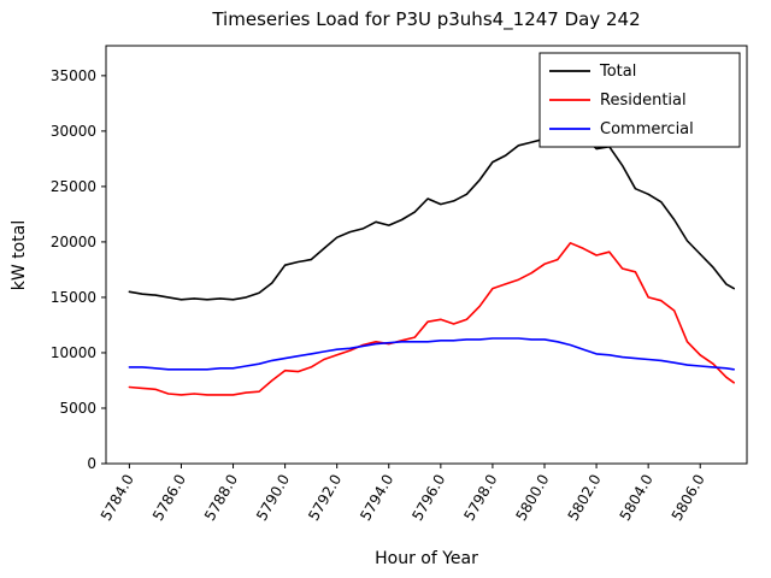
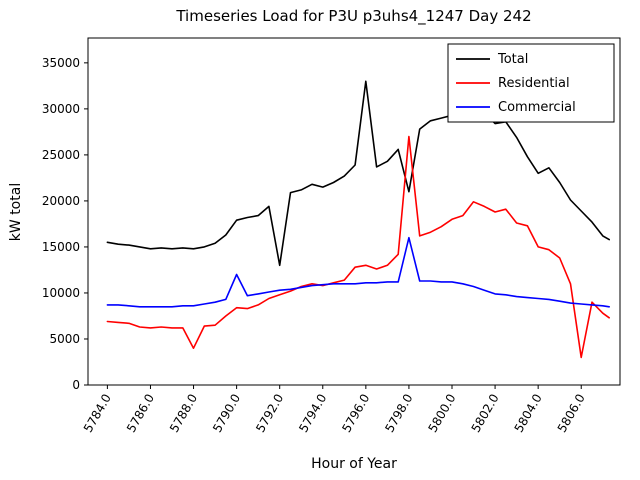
Residential/5788.0: 6000 -> 4000
Commercial/5790.0: 10000 -> 12000
Total/5792.0: 20000 -> 13000
Total/5796.0: 23000 -> 33000
Total/5798.0: 27000 -> 21000
Residential/5798.0: 16000 -> 27000
Commercial/5798.0: 11000 -> 16000
Total/5804.0: 24000 -> 23000
Residential/5806.0: 10000 -> 3000
